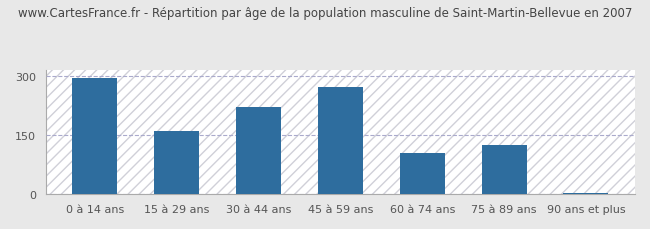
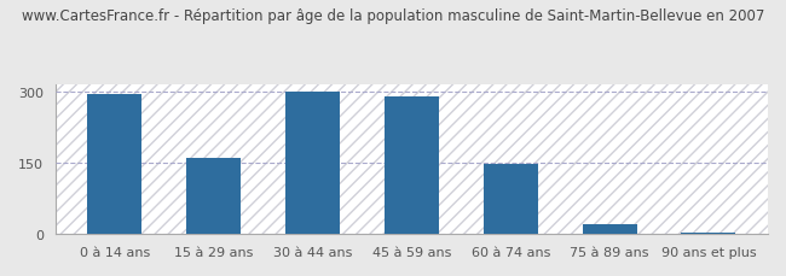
30 à 44 ans: 220 -> 298
45 à 59 ans: 270 -> 288
60 à 74 ans: 105 -> 147
75 à 89 ans: 125 -> 22
